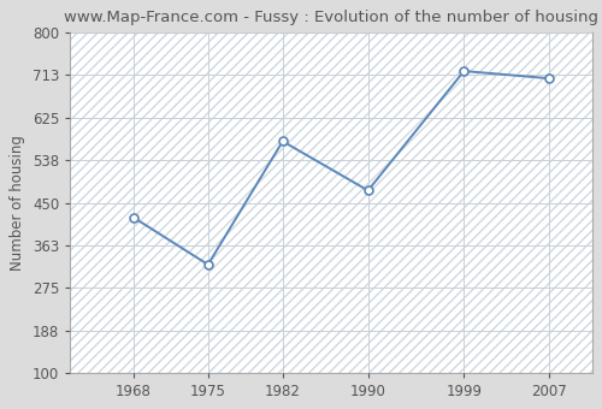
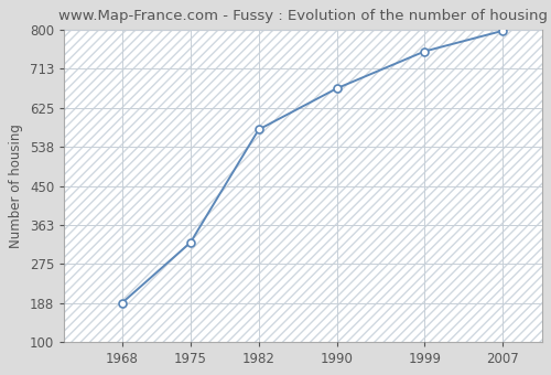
1968: 420 -> 188
1990: 475 -> 668
1999: 720 -> 751
2007: 705 -> 797
